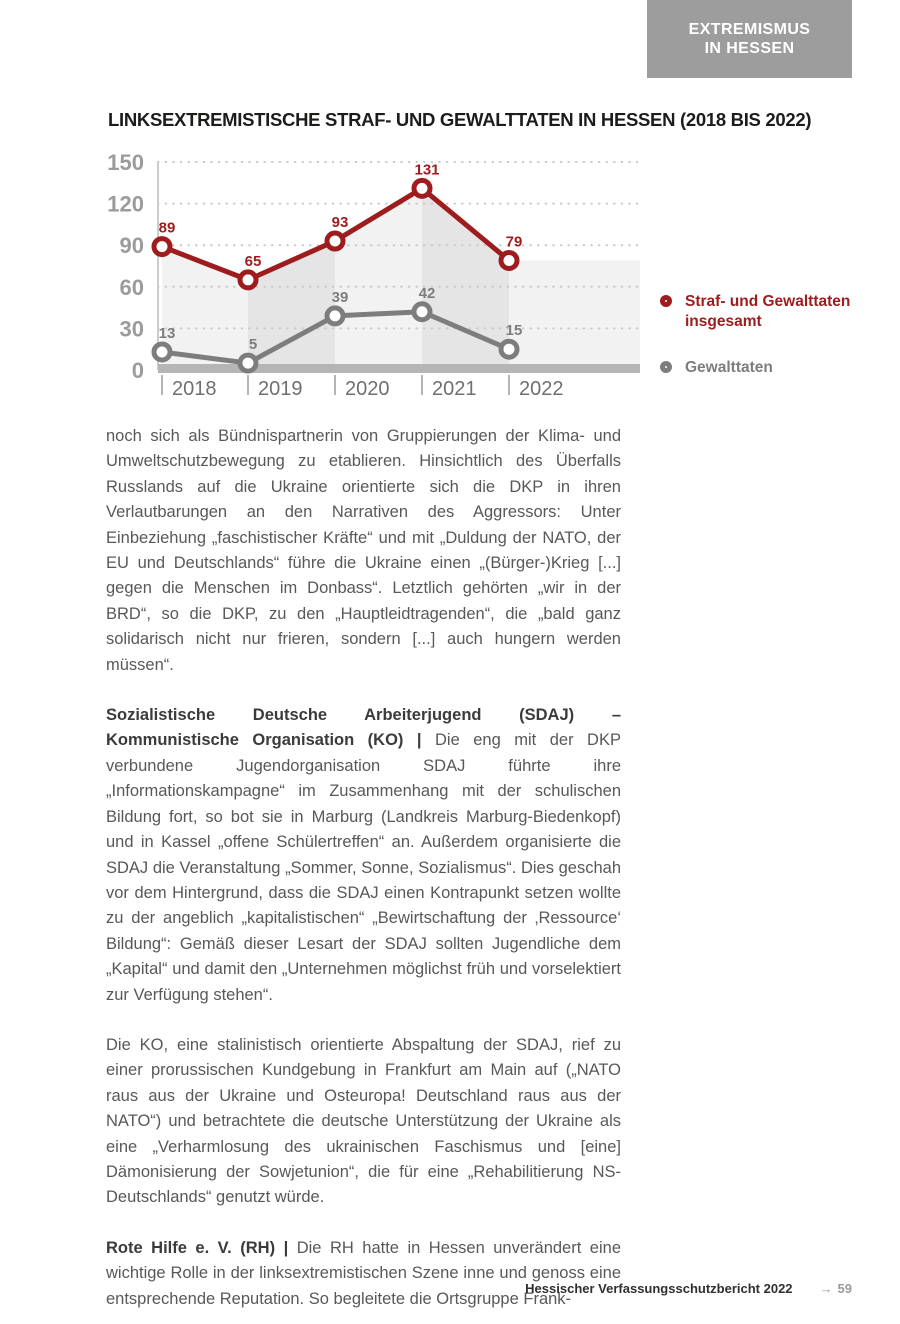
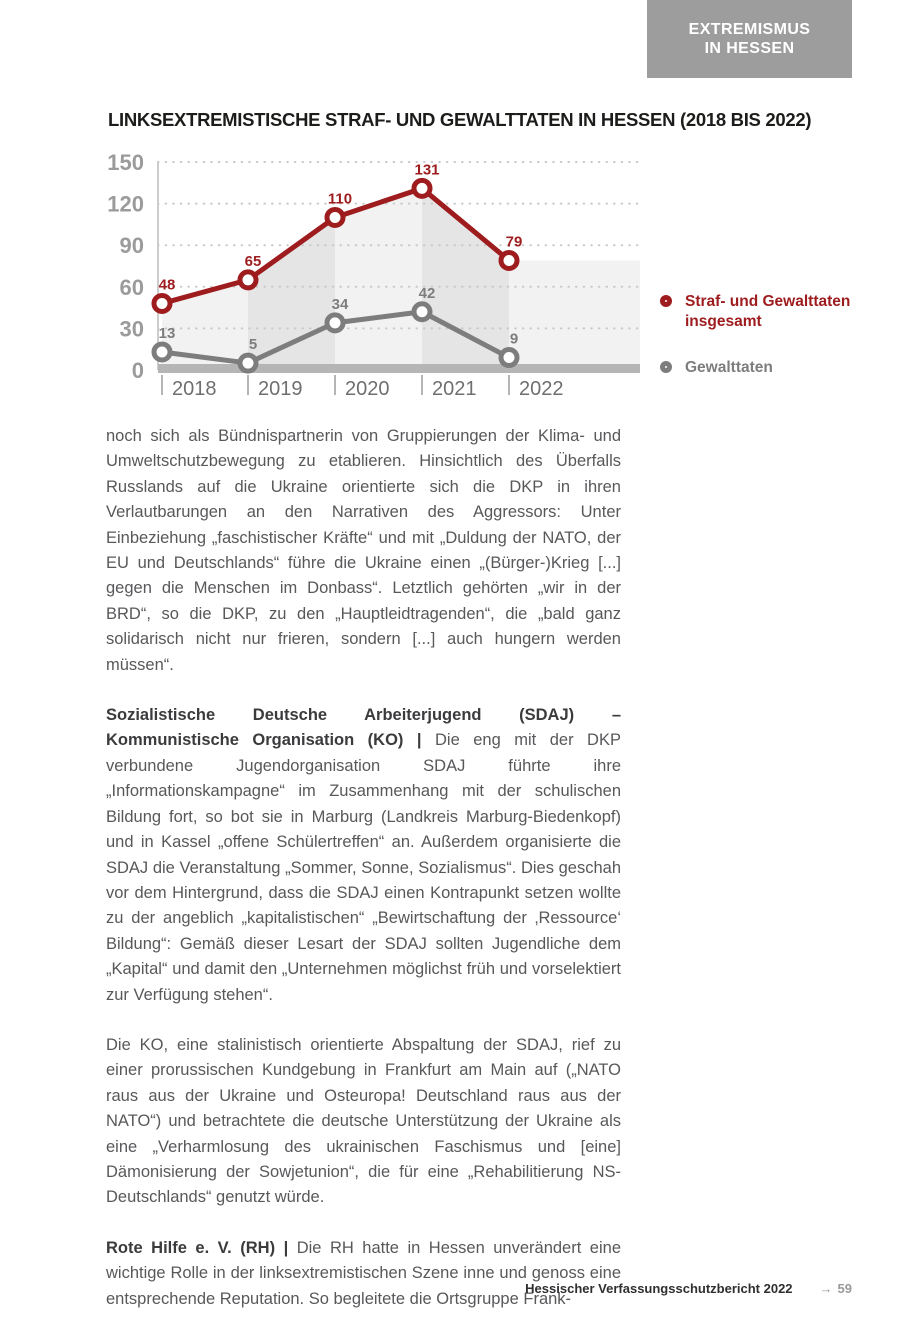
Straf- und Gewalttaten insgesamt/2018: 89 -> 48
Straf- und Gewalttaten insgesamt/2020: 93 -> 110
Gewalttaten/2020: 39 -> 34
Gewalttaten/2022: 15 -> 9
